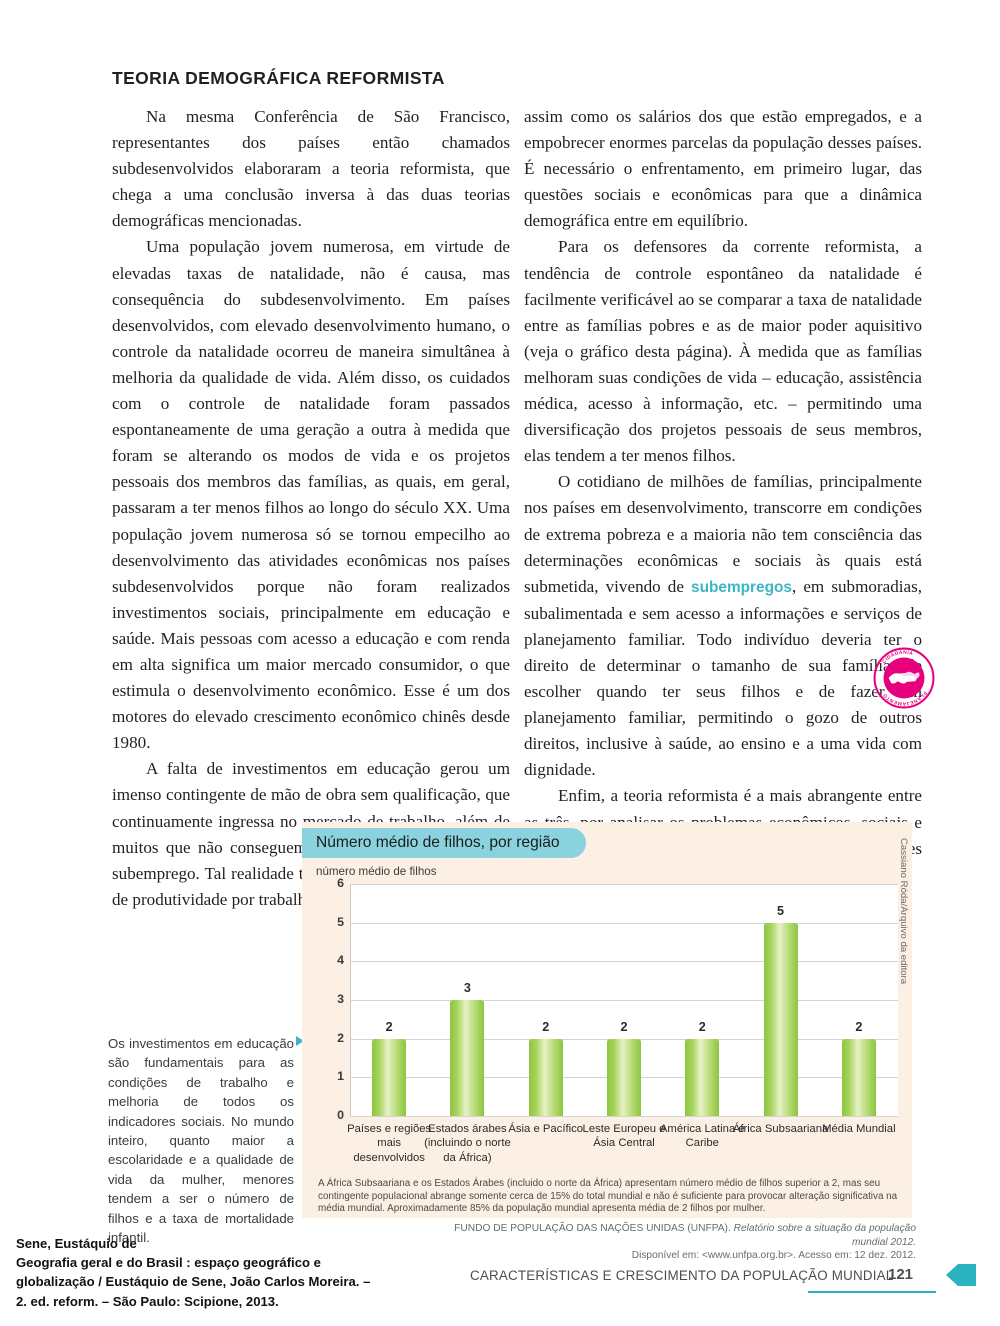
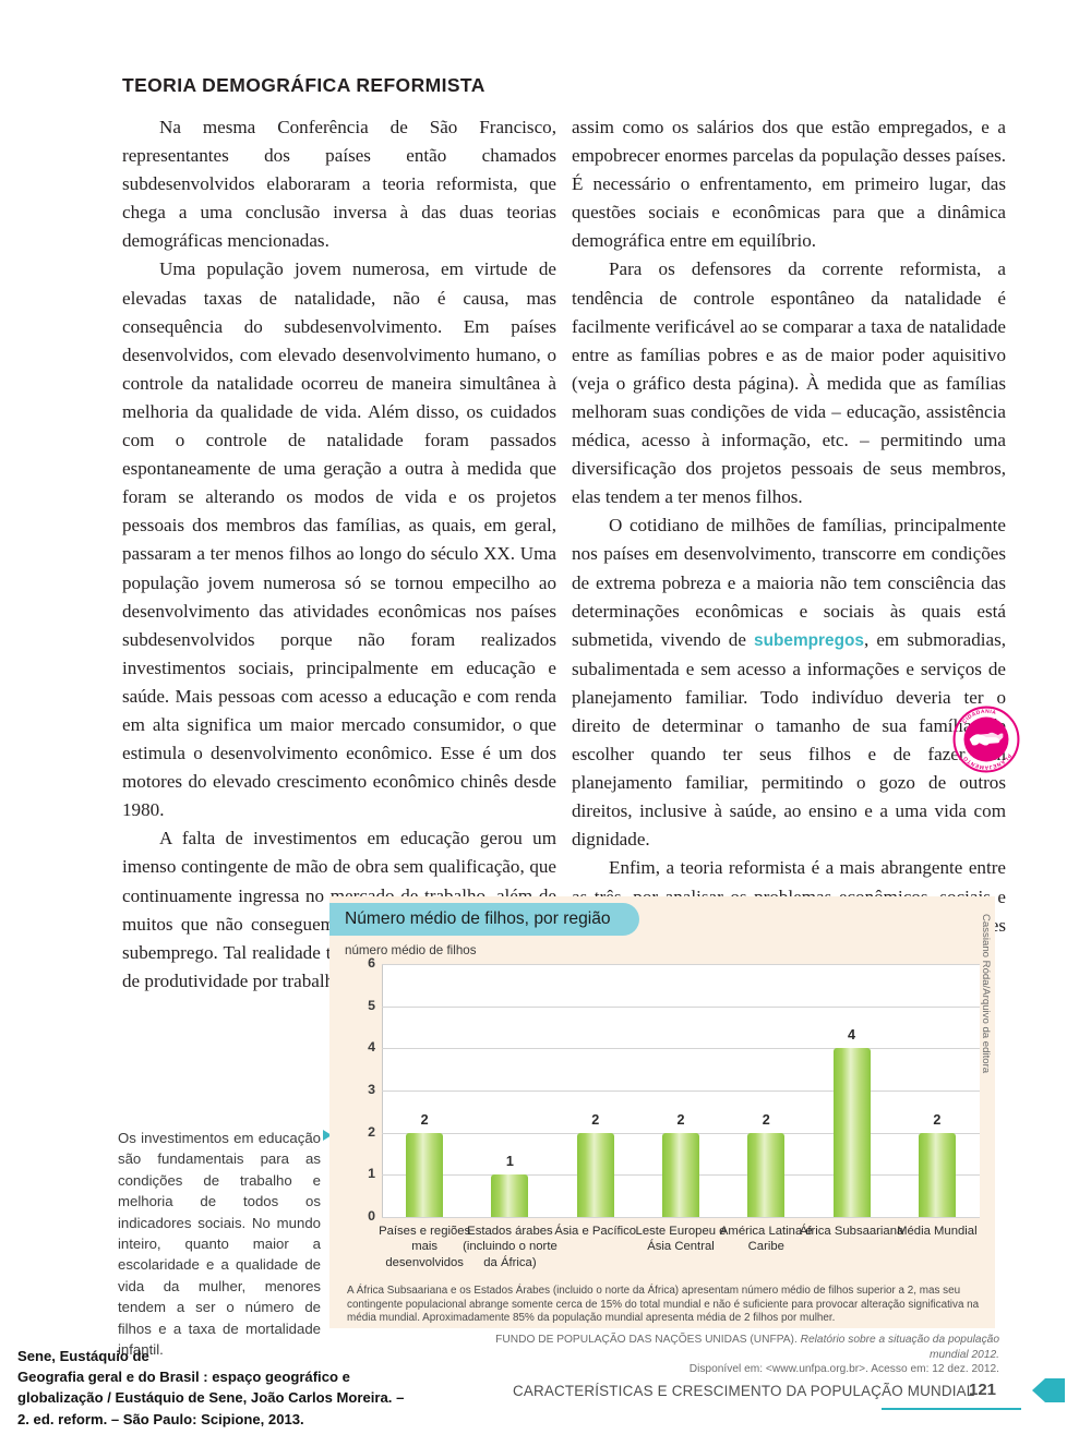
Estados árabes (incluindo o norte da África): 3 -> 1
África Subsaariana: 5 -> 4
